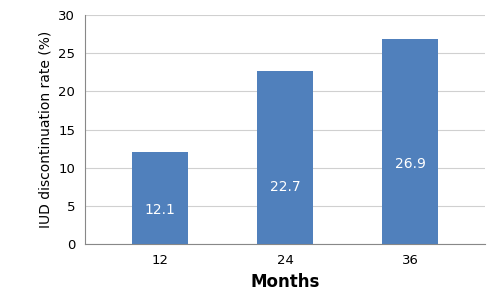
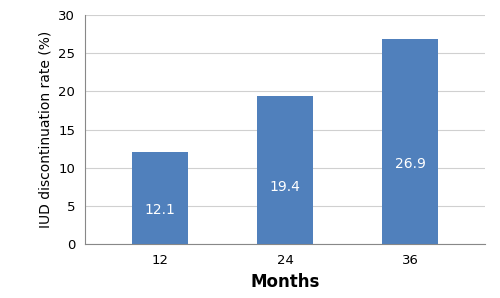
24: 22.7 -> 19.4
